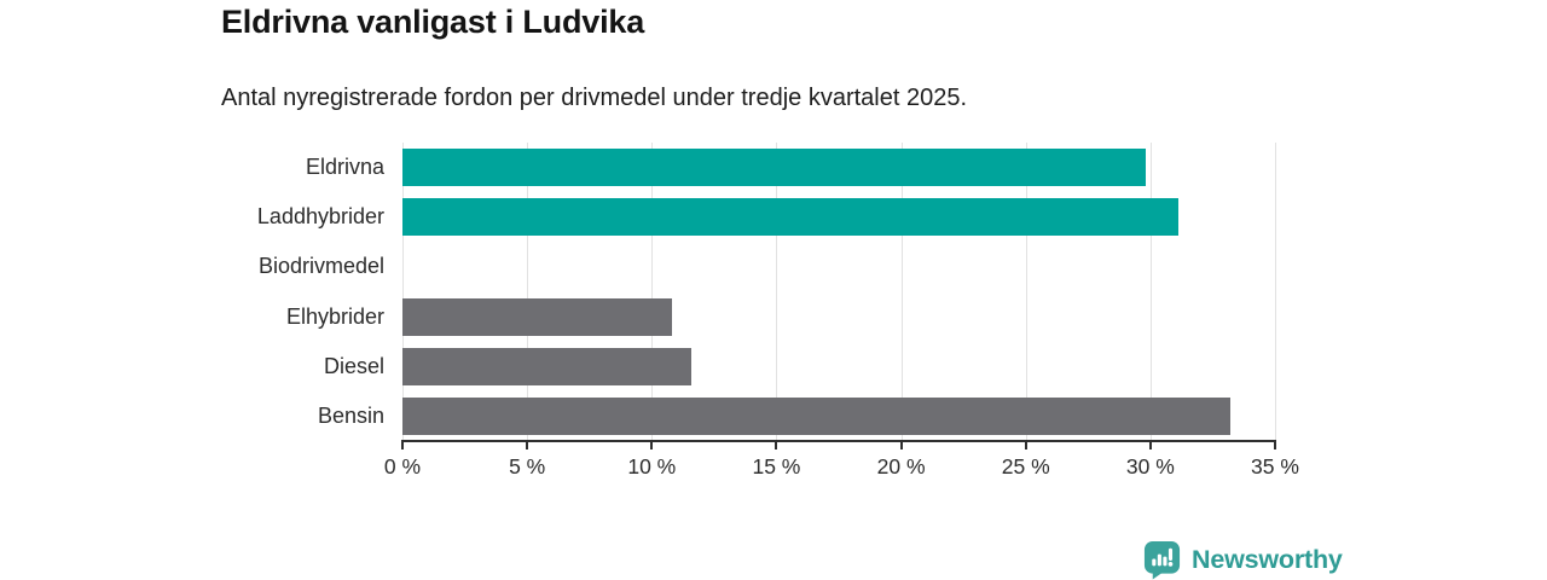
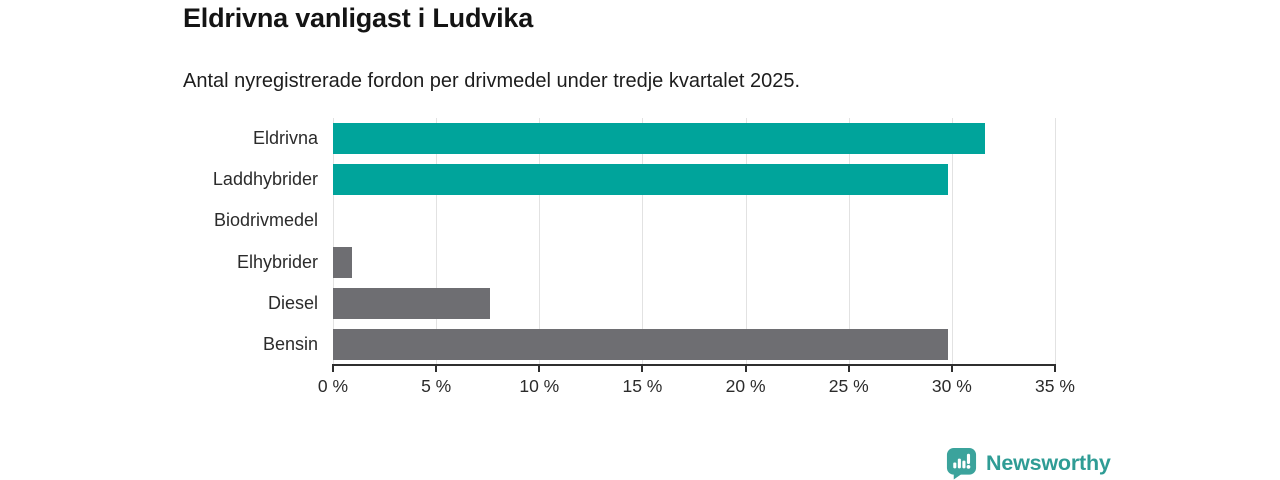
Eldrivna: 29.8% -> 31.6%
Laddhybrider: 31.1% -> 29.8%
Elhybrider: 10.8% -> 0.9%
Diesel: 11.6% -> 7.6%
Bensin: 33.2% -> 29.8%
